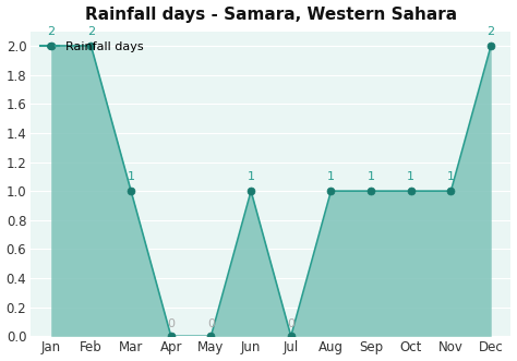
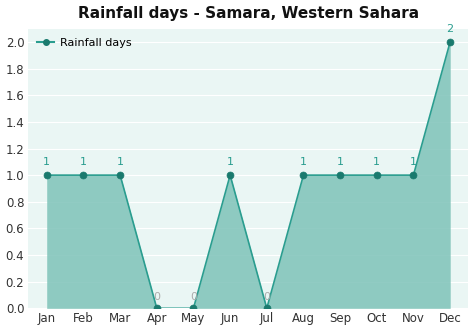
Jan: 2 -> 1
Feb: 2 -> 1
